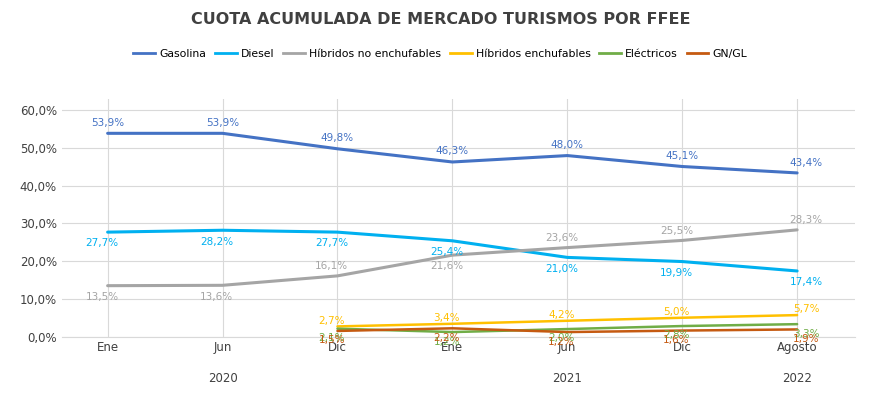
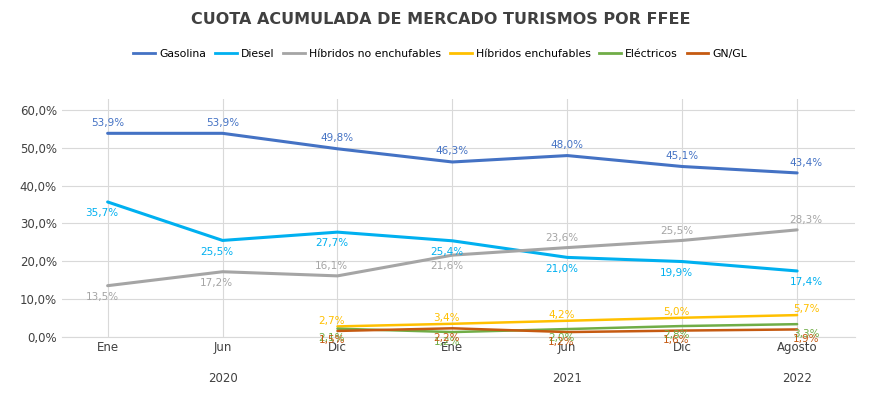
Diesel/Ene: 27,7% -> 35,7%
Diesel/Jun: 28,2% -> 25,5%
Híbridos no enchufables/Jun: 13,6% -> 17,2%
